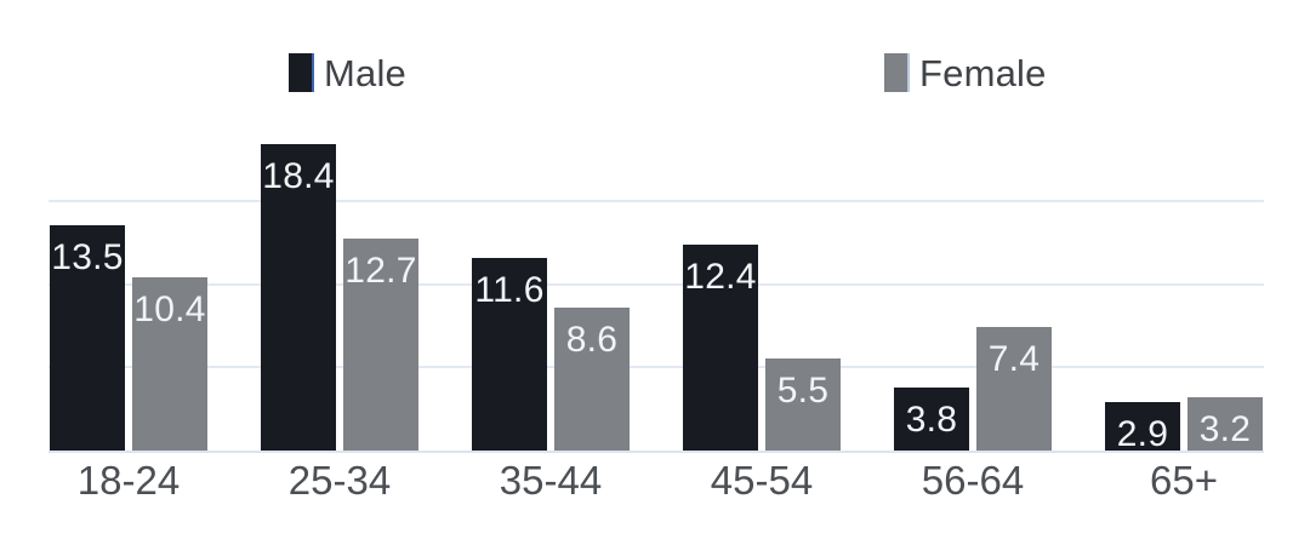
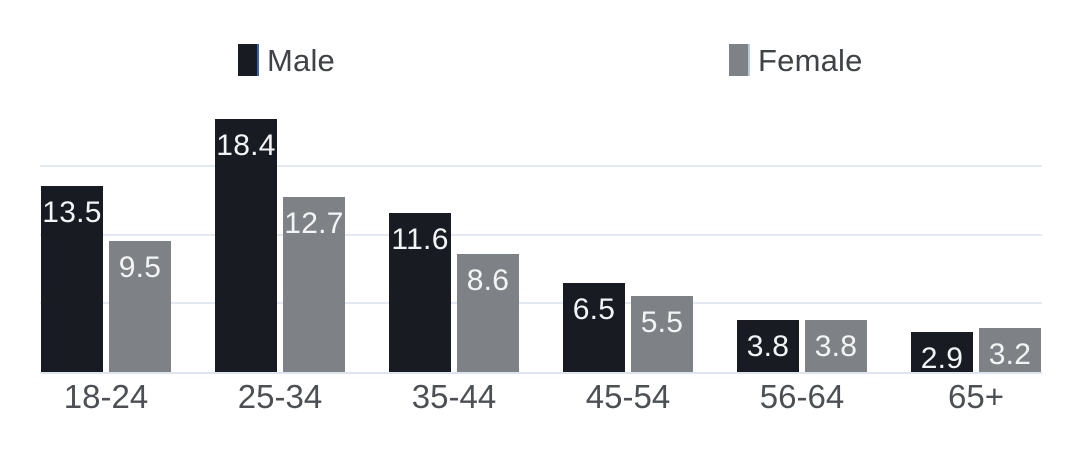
Female/18-24: 10.4 -> 9.5
Male/45-54: 12.4 -> 6.5
Female/56-64: 7.4 -> 3.8
